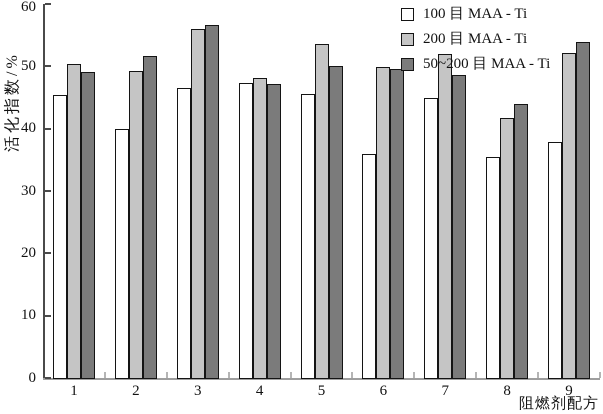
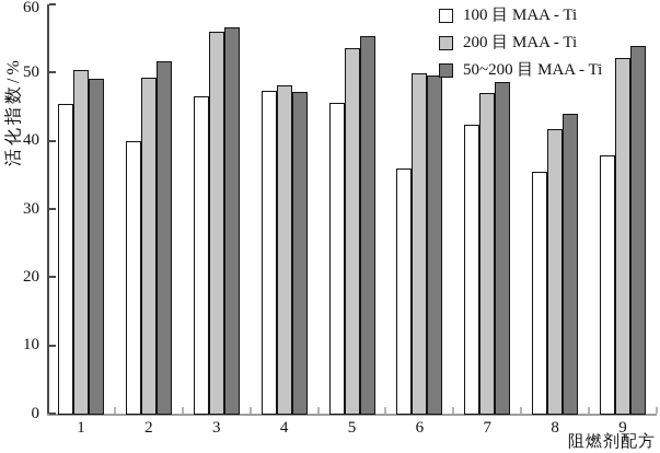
50~200 目 MAA - Ti/5: 50 -> 55
100 目 MAA - Ti/7: 45 -> 42
200 目 MAA - Ti/7: 52 -> 47
